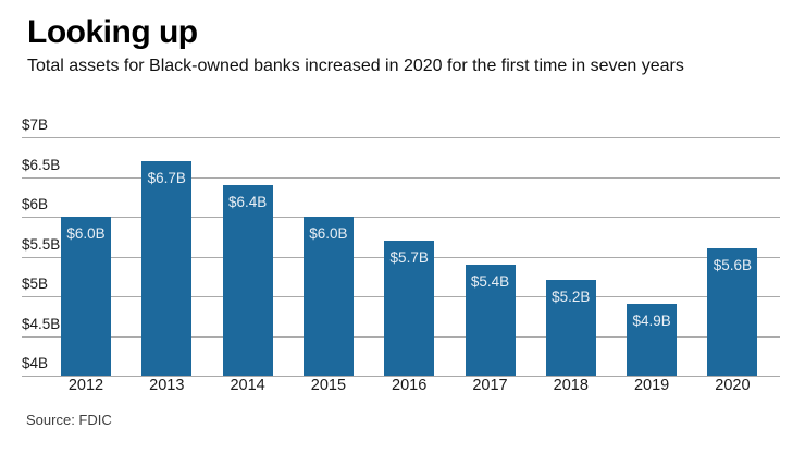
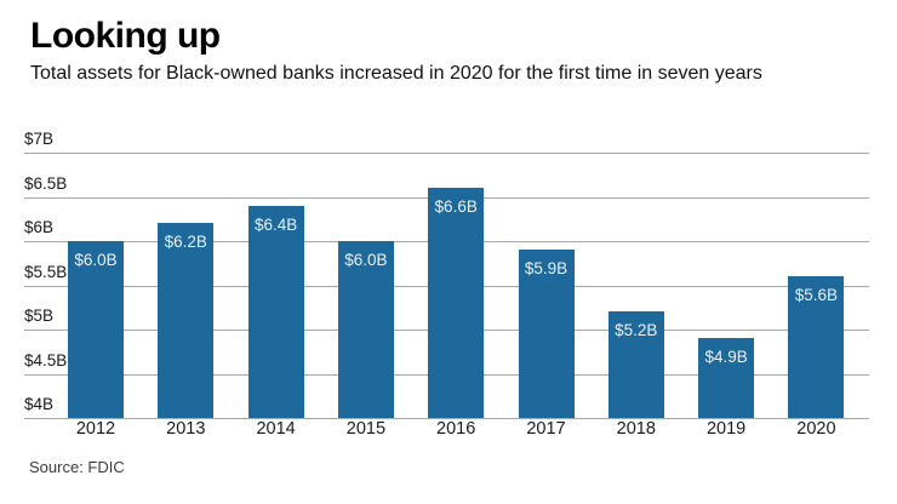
2013: $6.7B -> $6.2B
2016: $5.7B -> $6.6B
2017: $5.4B -> $5.9B
